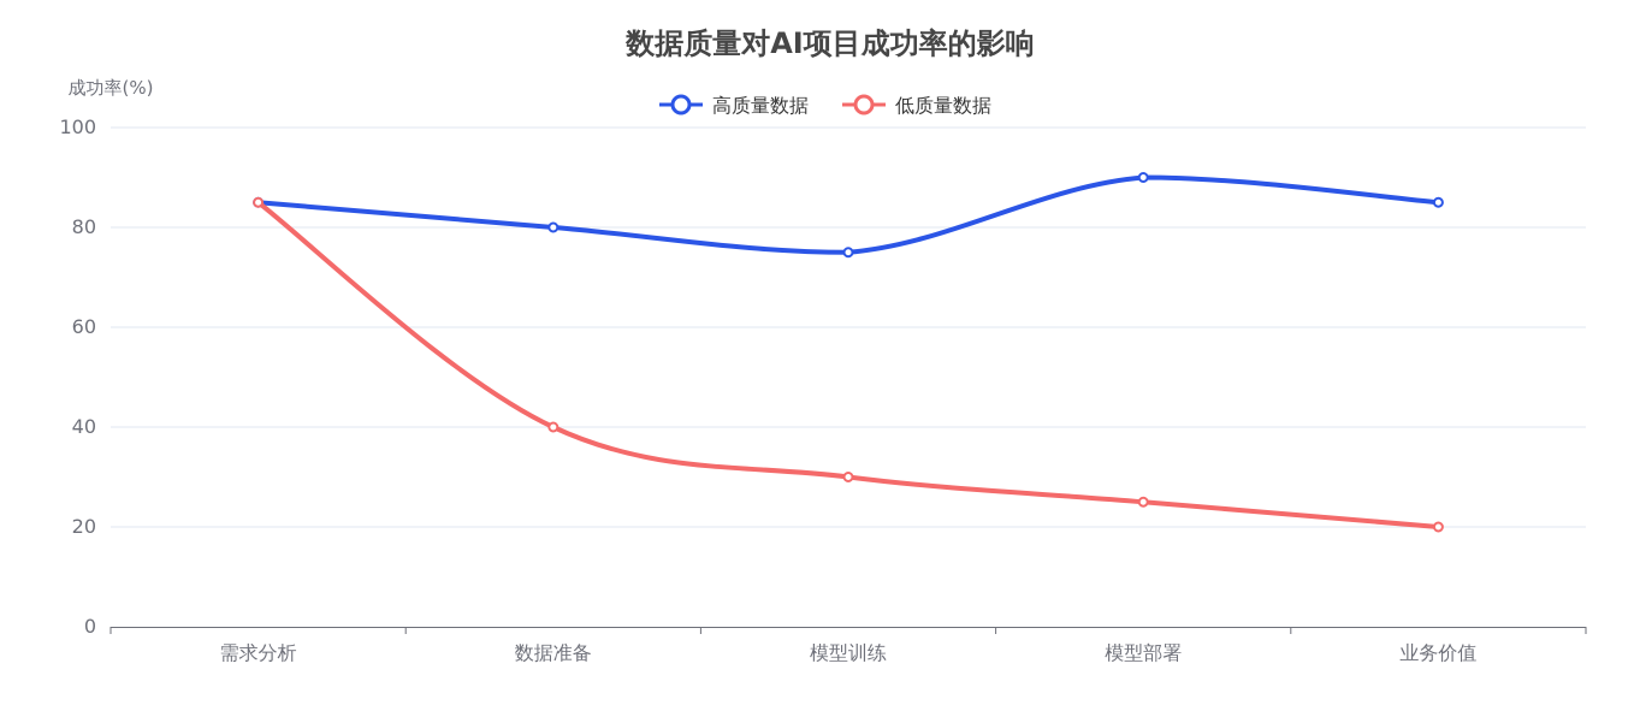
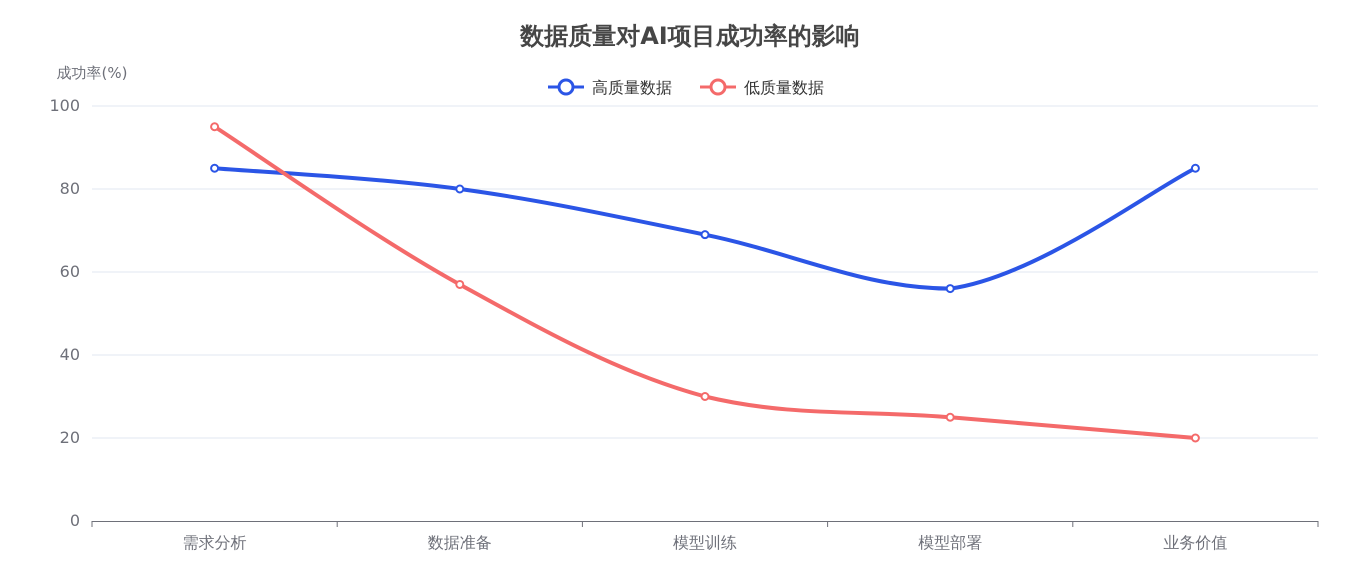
低质量数据/需求分析: 85 -> 95
低质量数据/数据准备: 40 -> 57
高质量数据/模型训练: 75 -> 69
高质量数据/模型部署: 90 -> 56
